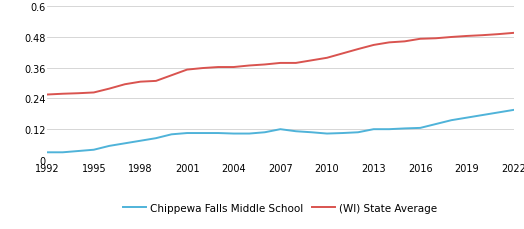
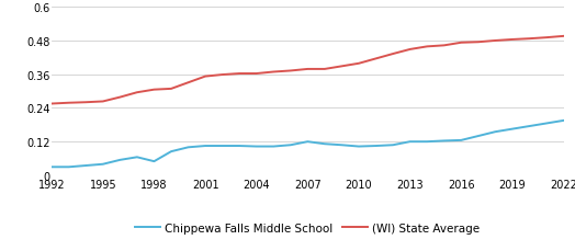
Chippewa Falls Middle School/1998: 0.075 -> 0.050
